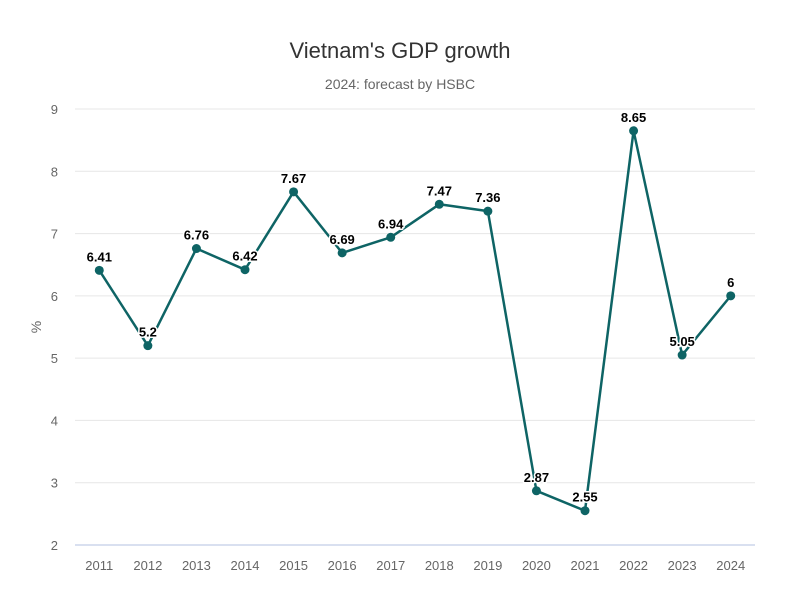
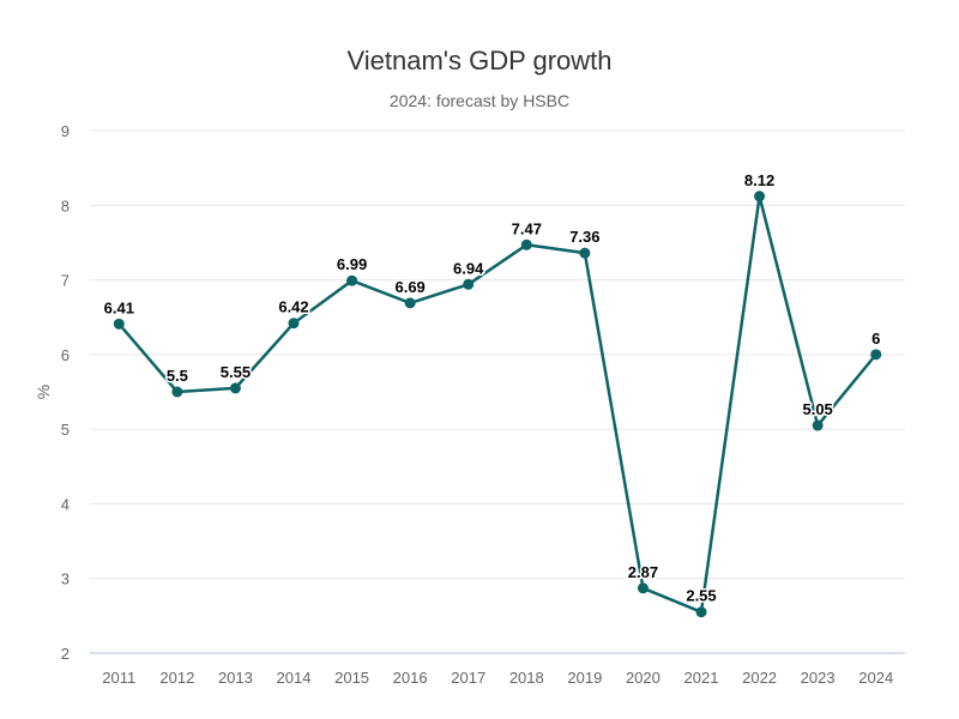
2012: 5.2 -> 5.5
2013: 6.76 -> 5.55
2015: 7.67 -> 6.99
2022: 8.65 -> 8.12
